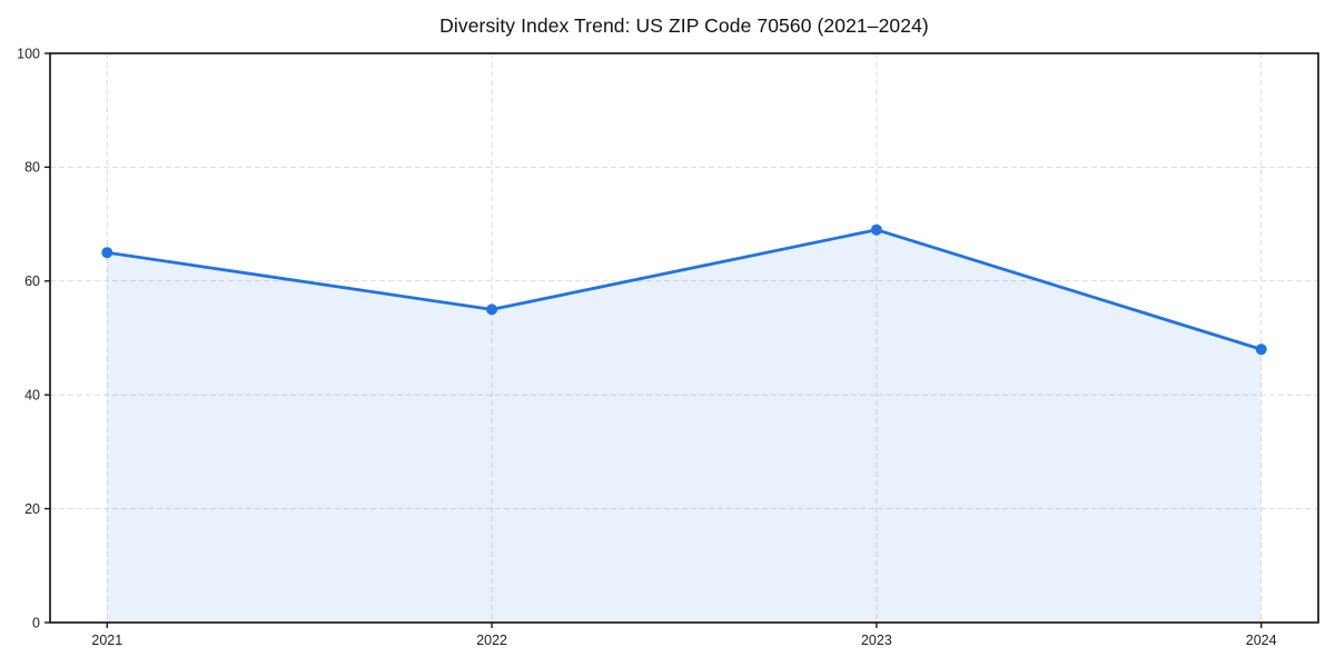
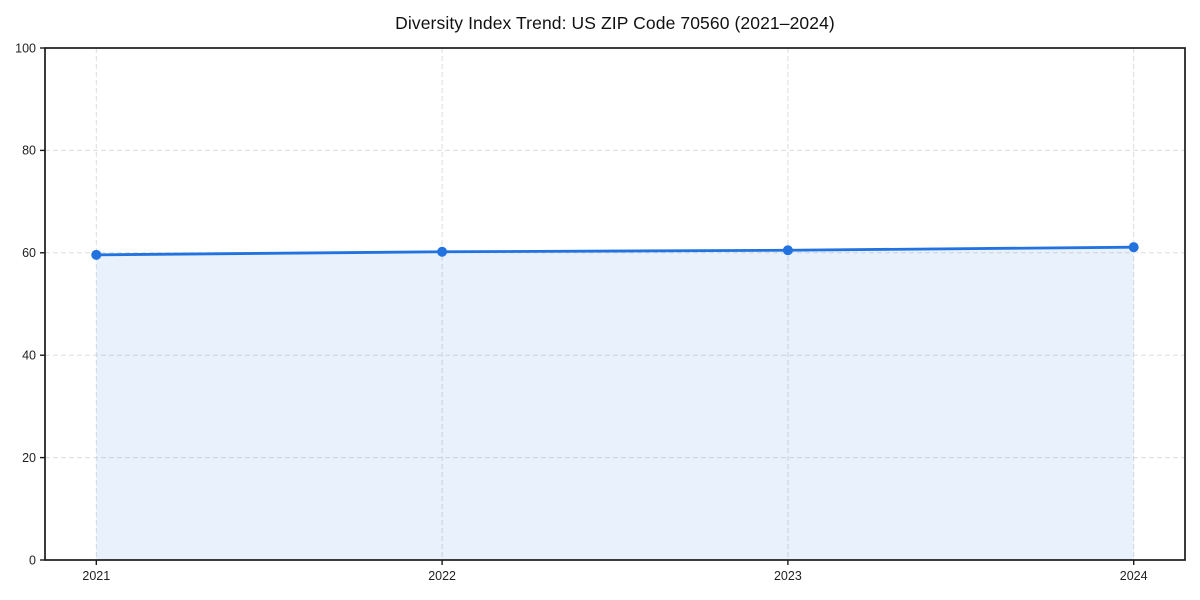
2021: 65 -> 60
2022: 55 -> 60
2023: 69 -> 60
2024: 48 -> 61
